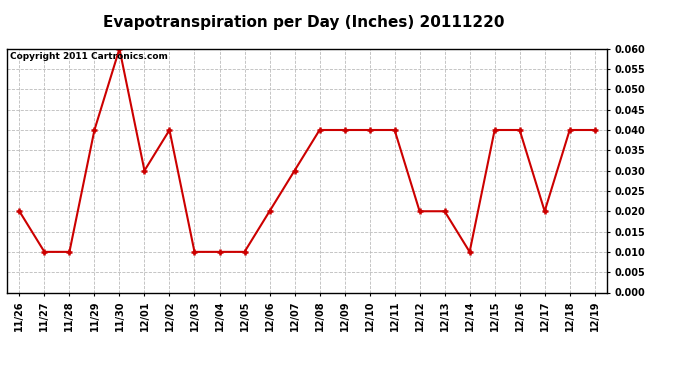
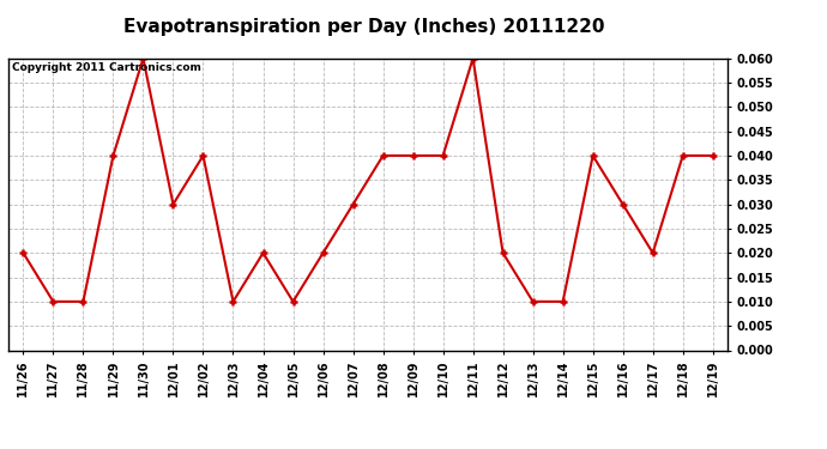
12/04: 0.01 -> 0.02
12/11: 0.04 -> 0.06
12/13: 0.02 -> 0.01
12/16: 0.04 -> 0.03
